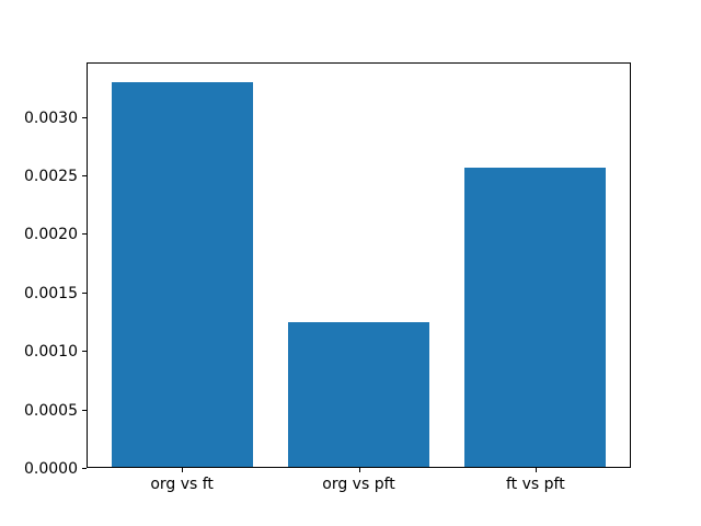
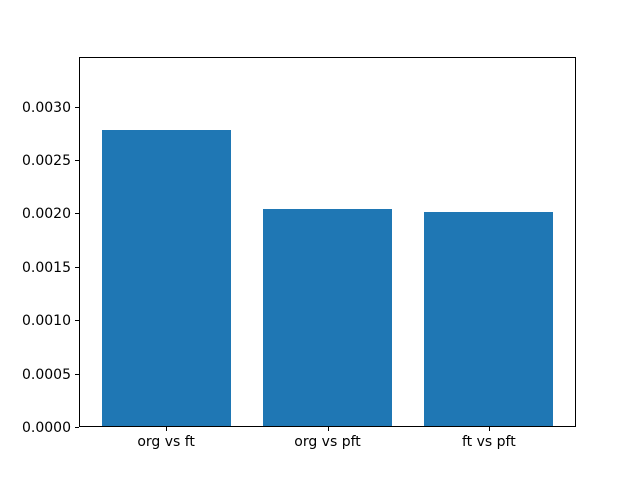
org vs ft: 0.00330 -> 0.00278
org vs pft: 0.00125 -> 0.00204
ft vs pft: 0.00257 -> 0.00201
